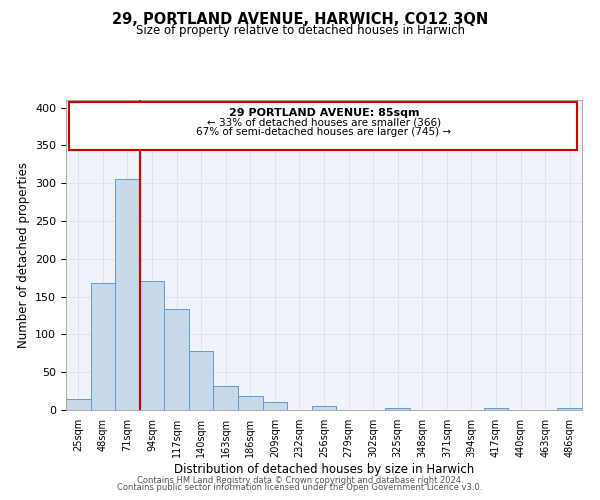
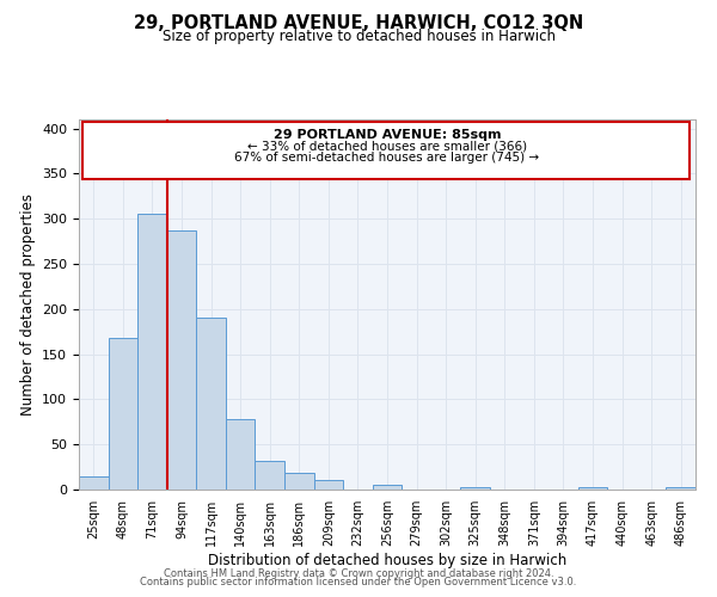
94sqm: 170 -> 287
117sqm: 134 -> 191
